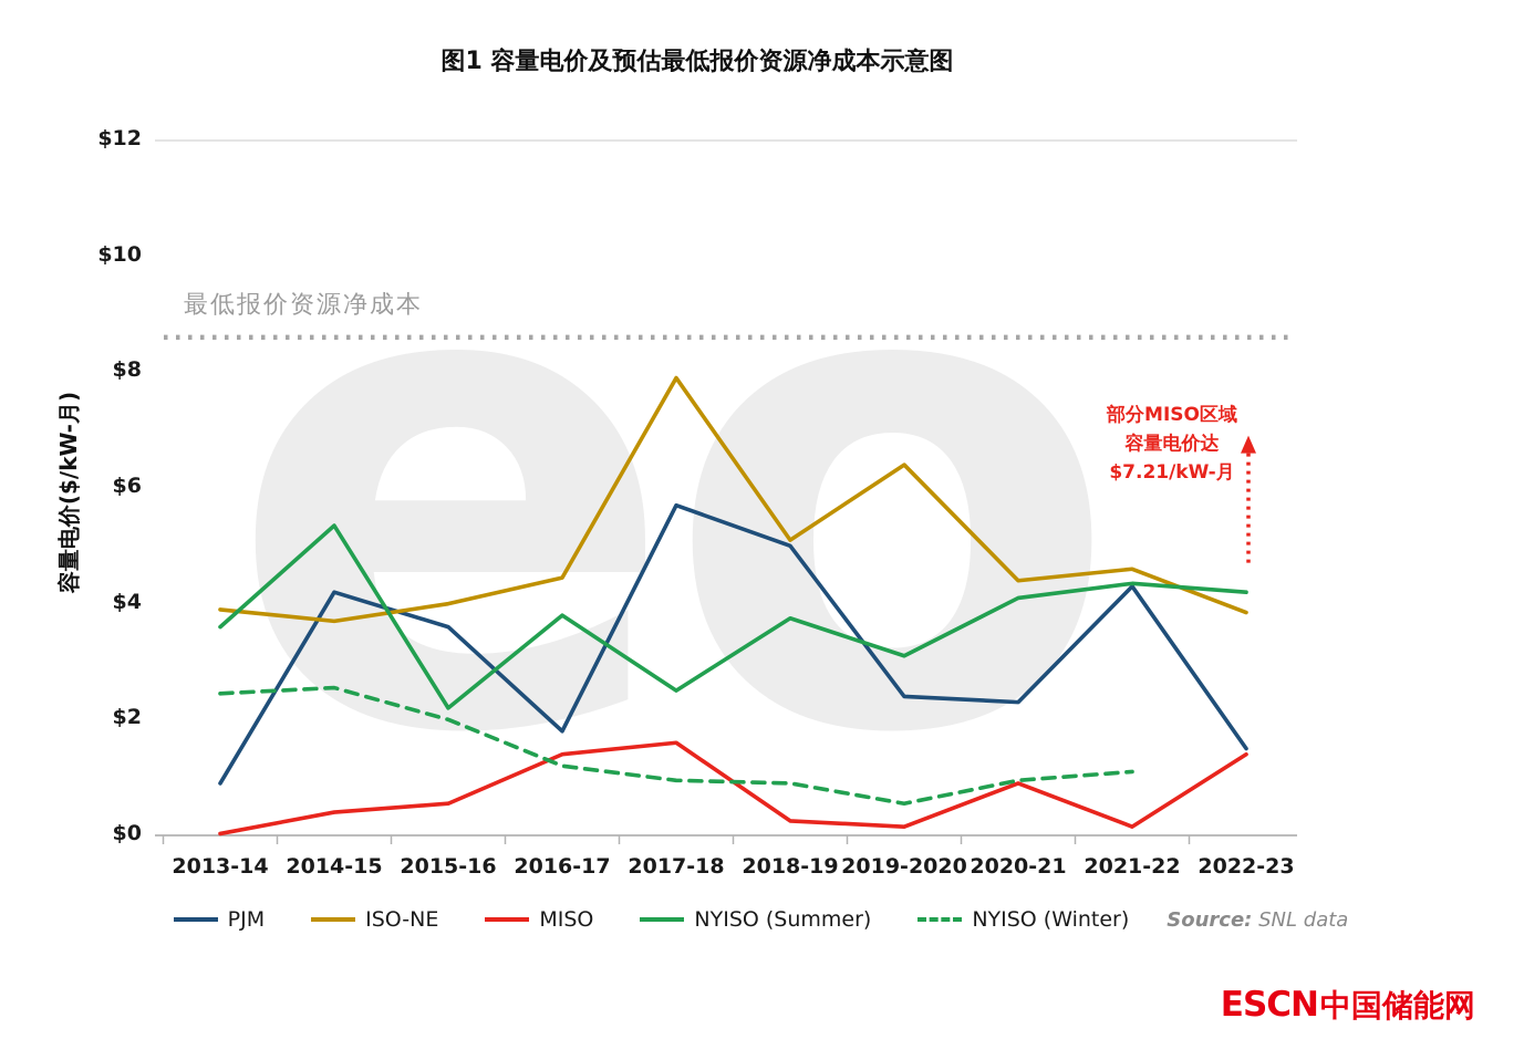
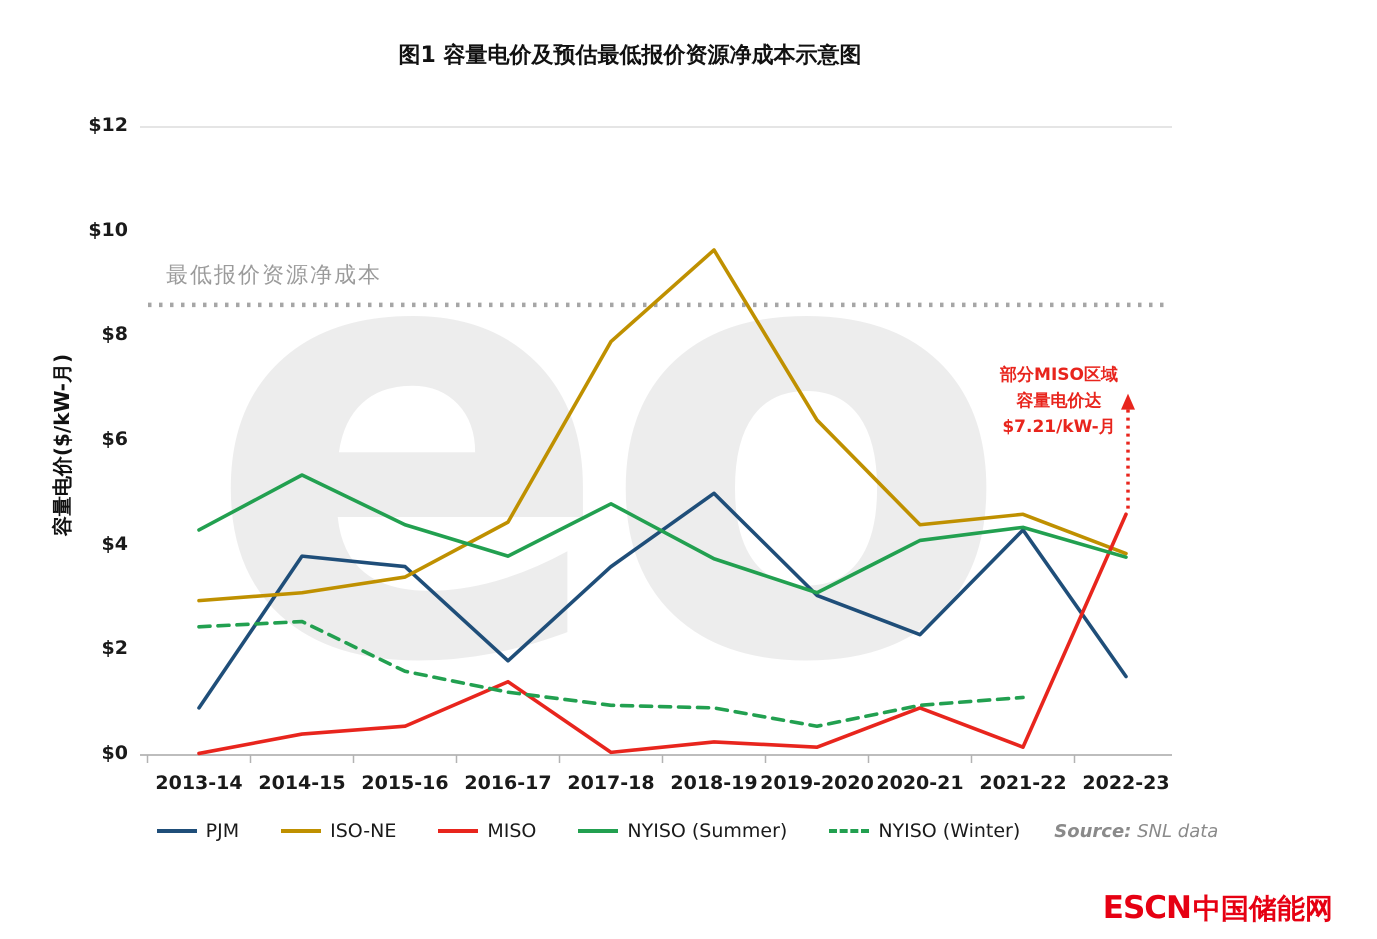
ISO-NE/2013-14: $3.9 -> $3.0
NYISO (Summer)/2013-14: $3.6 -> $4.3
PJM/2014-15: $4.2 -> $3.8
ISO-NE/2014-15: $3.7 -> $3.1
ISO-NE/2015-16: $4.0 -> $3.4
NYISO (Summer)/2015-16: $2.2 -> $4.4
NYISO (Winter)/2015-16: $2.0 -> $1.6
PJM/2017-18: $5.7 -> $3.6
MISO/2017-18: $1.6 -> $0.1
NYISO (Summer)/2017-18: $2.5 -> $4.8
ISO-NE/2018-19: $5.1 -> $9.7
PJM/2019-2020: $2.4 -> $3.0
MISO/2022-23: $1.4 -> $4.6
NYISO (Summer)/2022-23: $4.2 -> $3.8
